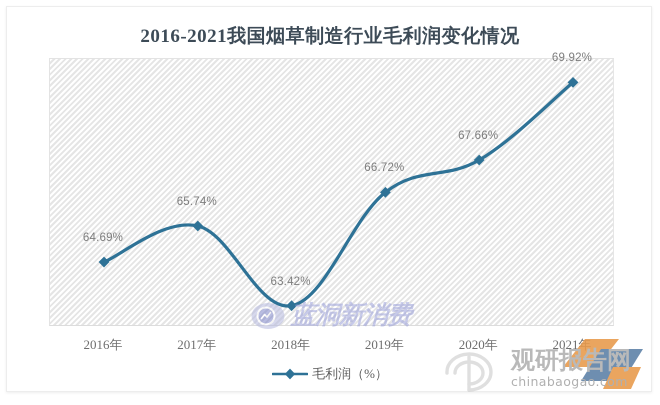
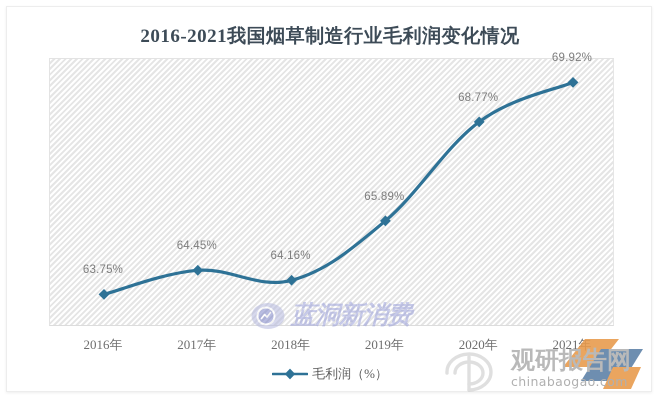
2016年: 64.69% -> 63.75%
2017年: 65.74% -> 64.45%
2018年: 63.42% -> 64.16%
2019年: 66.72% -> 65.89%
2020年: 67.66% -> 68.77%
